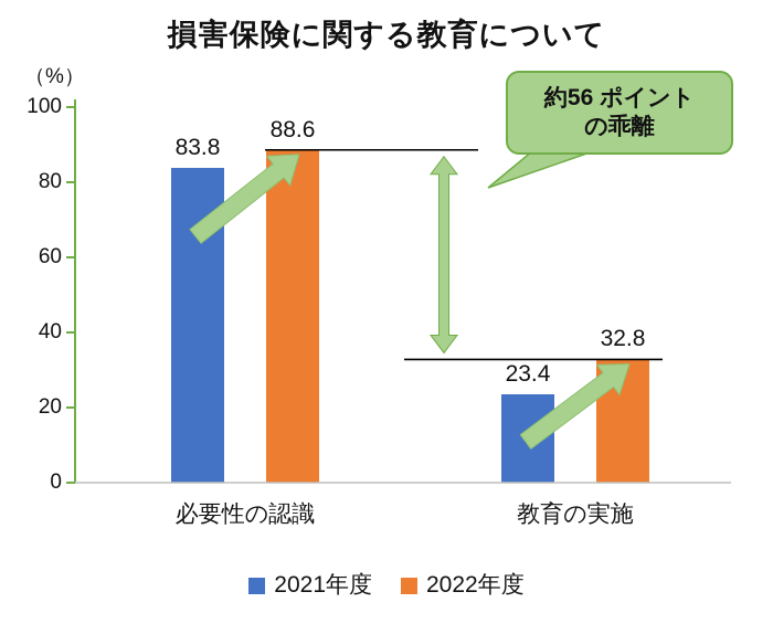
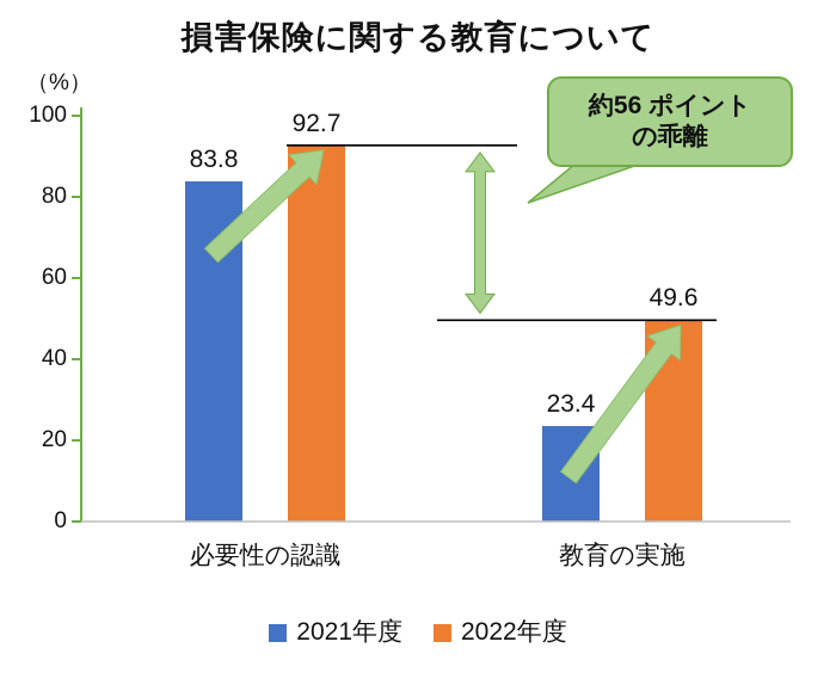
2022年度/必要性の認識: 88.6 -> 92.7
2022年度/教育の実施: 32.8 -> 49.6
